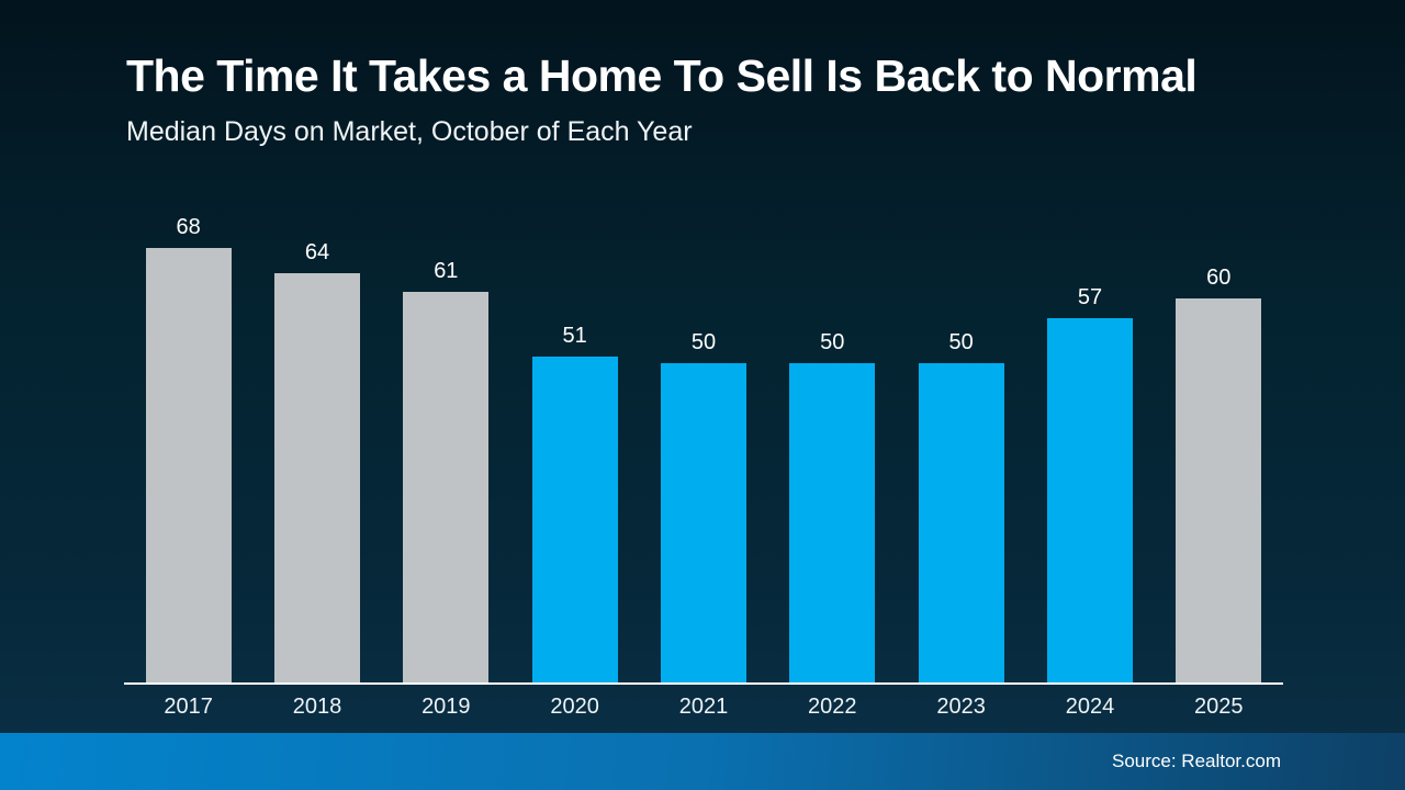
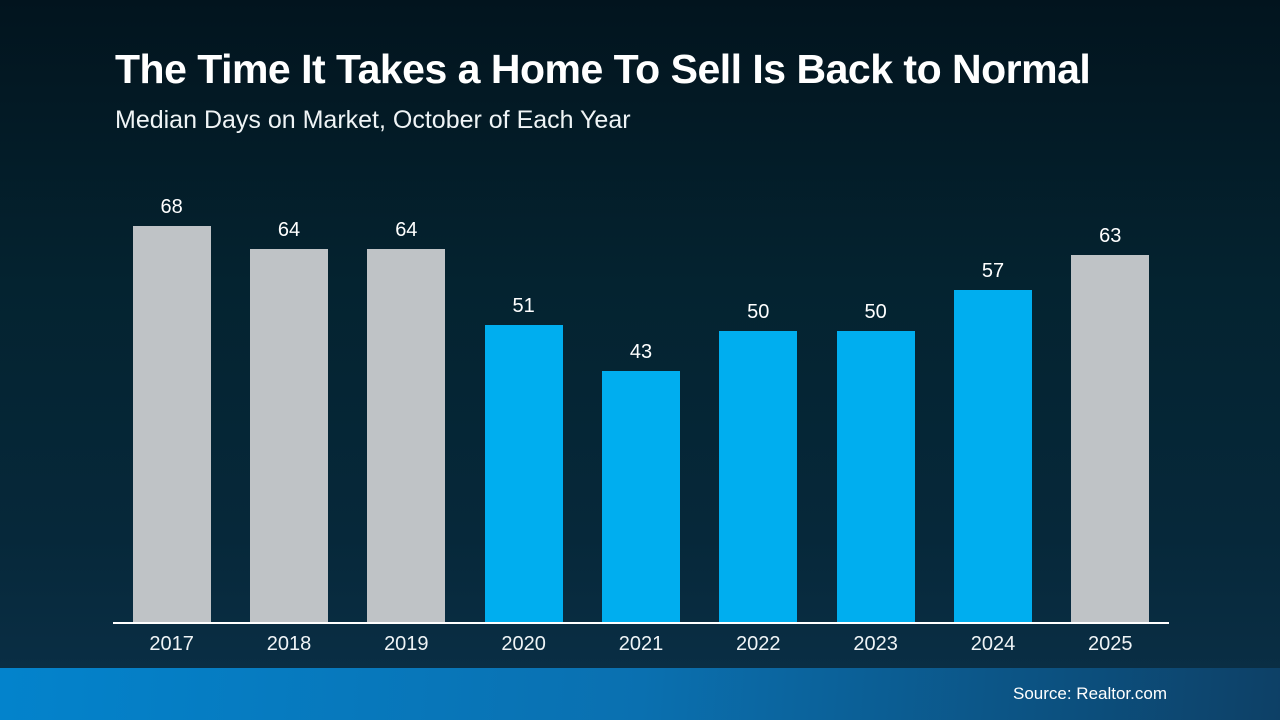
2019: 61 -> 64
2021: 50 -> 43
2025: 60 -> 63
